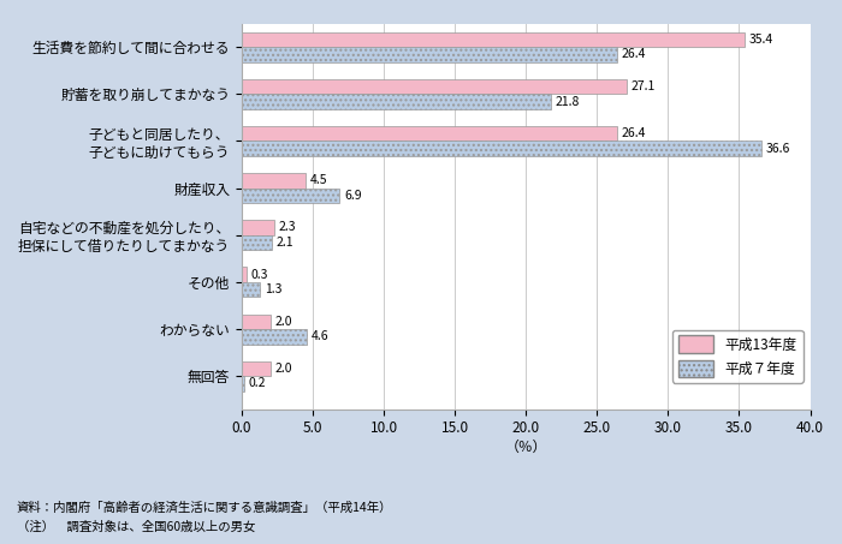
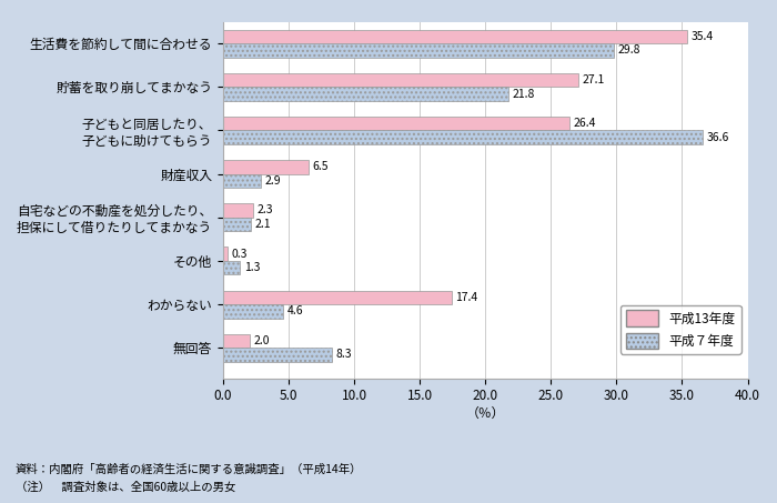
平成７年度/生活費を節約して間に合わせる: 26.4 -> 29.8
平成13年度/財産収入: 4.5 -> 6.5
平成７年度/財産収入: 6.9 -> 2.9
平成13年度/わからない: 2.0 -> 17.4
平成７年度/無回答: 0.2 -> 8.3
